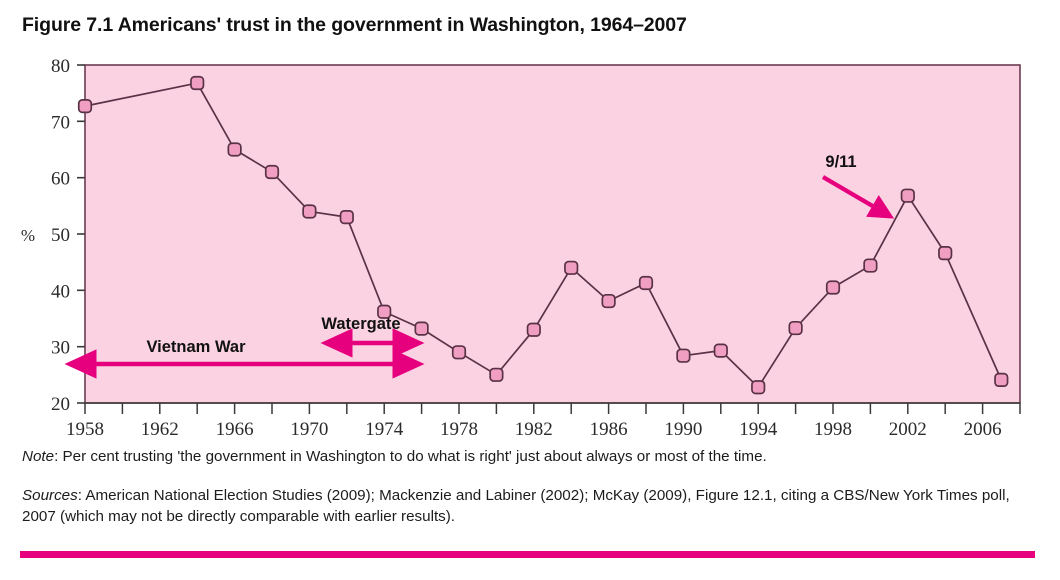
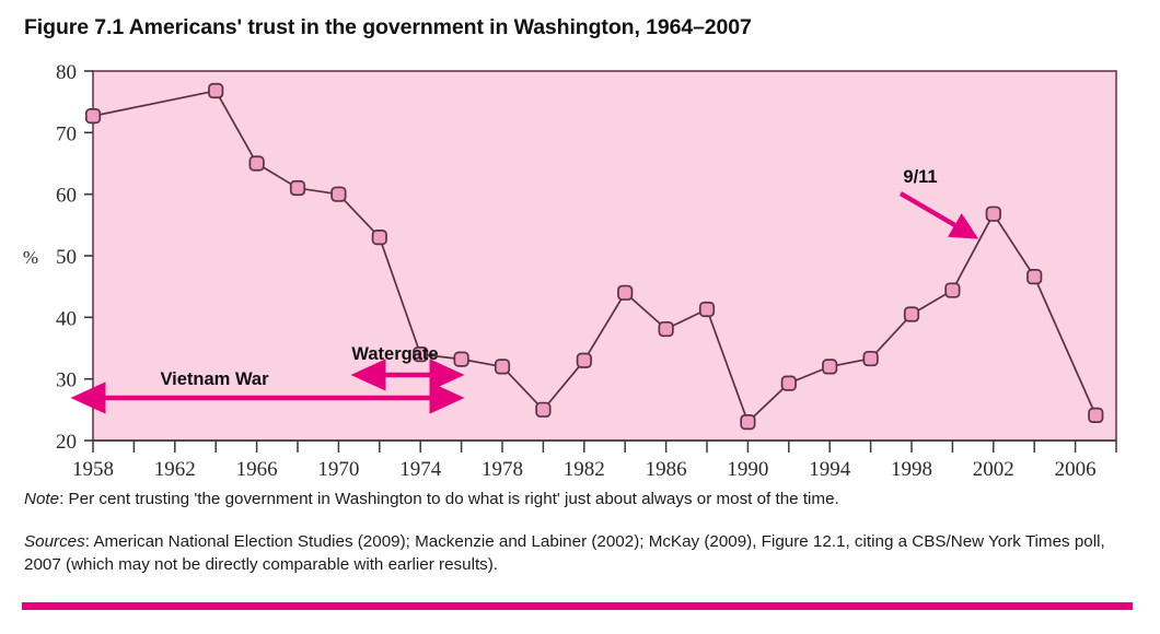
1970: 54 -> 60
1974: 36 -> 34
1978: 29 -> 32
1990: 28 -> 23
1994: 23 -> 32
